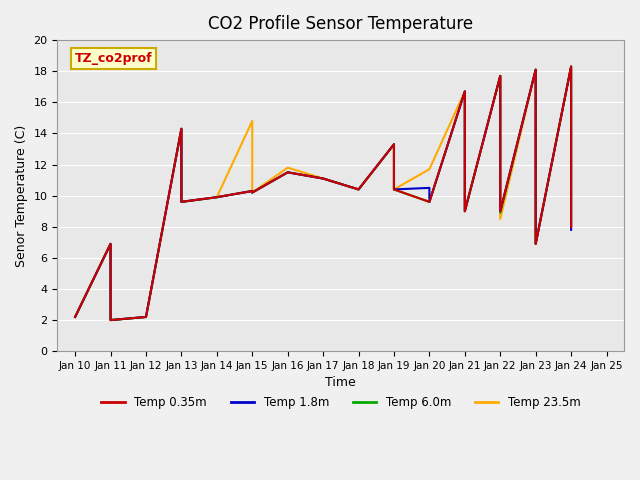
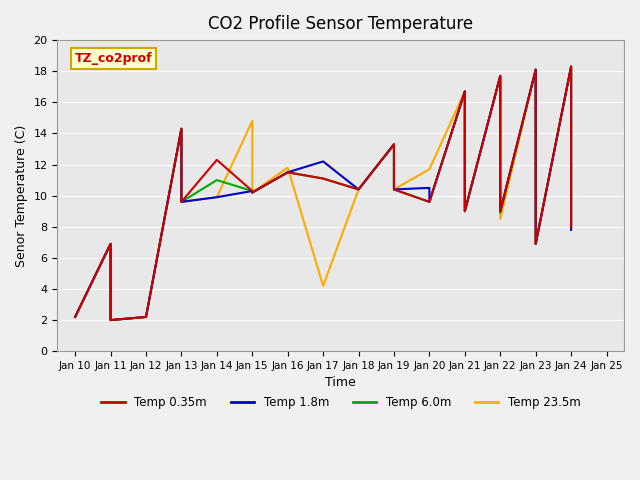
Temp 0.35m/Jan 14: 9.9 -> 12.3
Temp 6.0m/Jan 14: 9.9 -> 11.0
Temp 1.8m/Jan 17: 11.1 -> 12.2
Temp 23.5m/Jan 17: 11.1 -> 4.2
